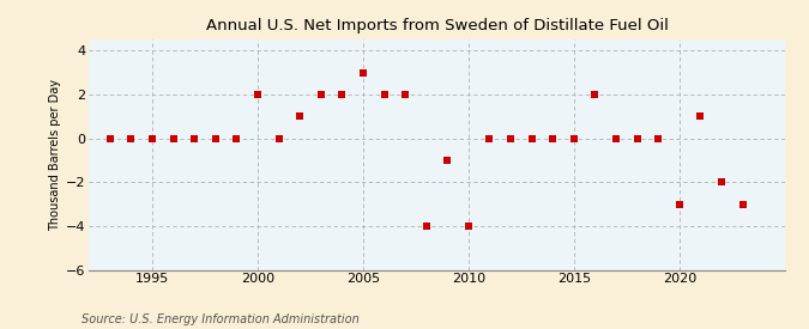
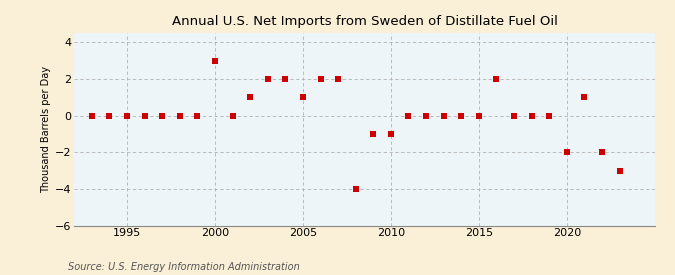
2000: 2 -> 3
2005: 3 -> 1
2010: -4 -> -1
2020: -3 -> -2
